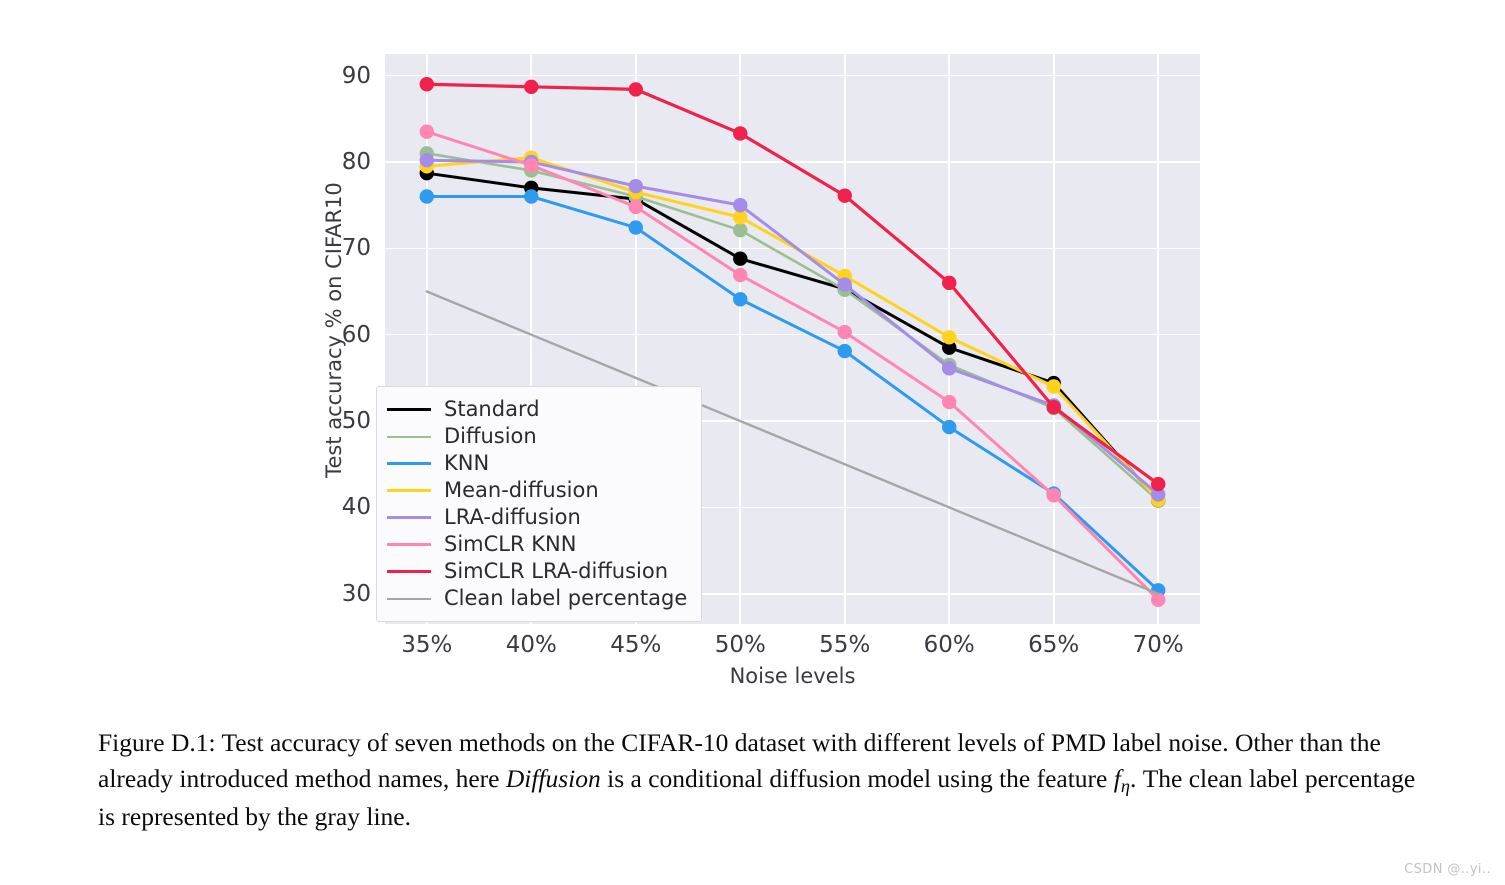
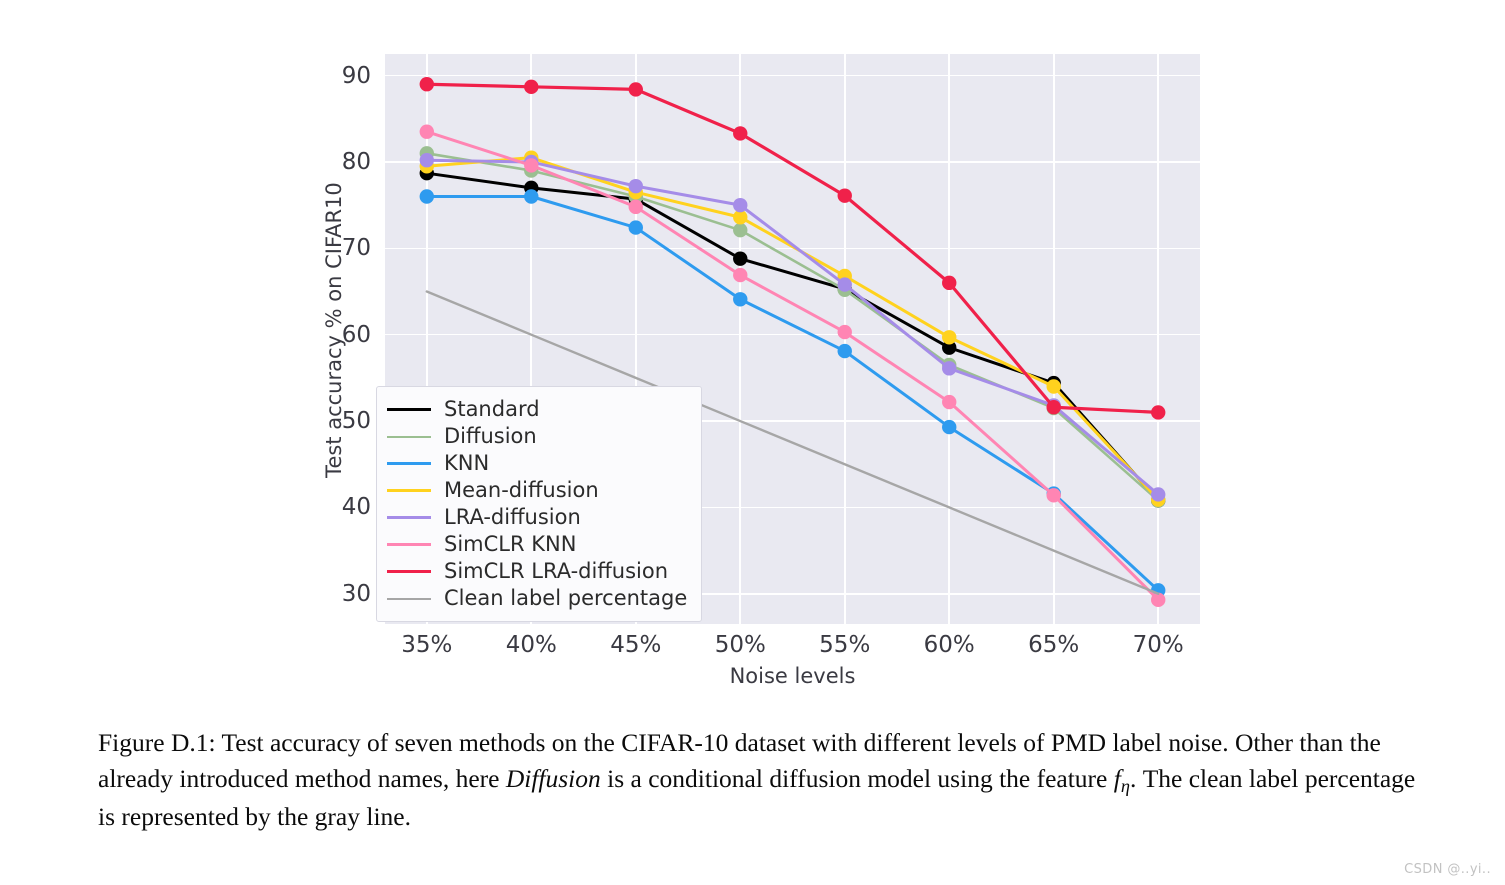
SimCLR LRA-diffusion/70%: 43 -> 51
